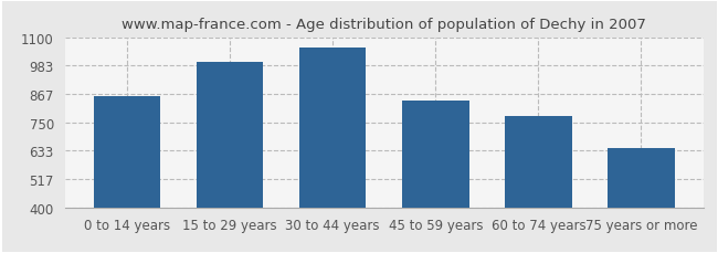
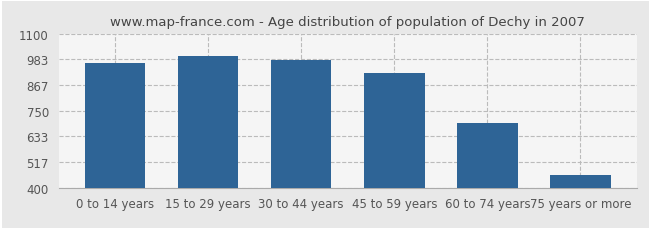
0 to 14 years: 855 -> 968
30 to 44 years: 1055 -> 980
45 to 59 years: 840 -> 920
60 to 74 years: 775 -> 695
75 years or more: 645 -> 455
